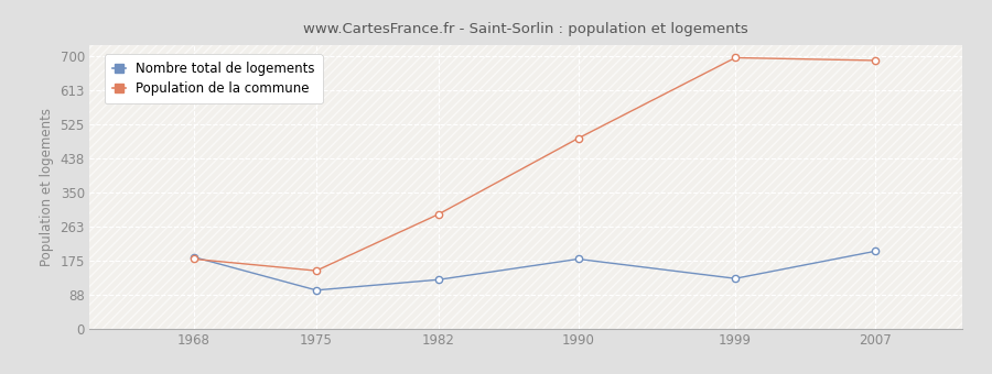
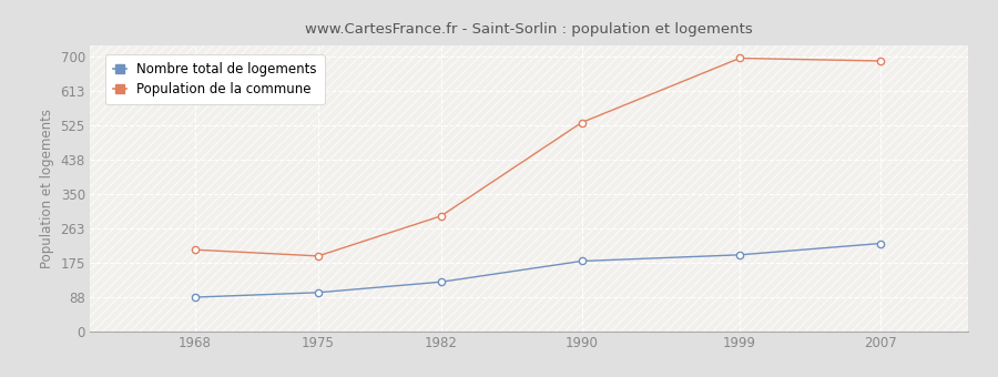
Nombre total de logements/1968: 185 -> 88
Population de la commune/1968: 180 -> 209
Population de la commune/1975: 150 -> 193
Population de la commune/1990: 490 -> 533
Nombre total de logements/1999: 130 -> 196
Nombre total de logements/2007: 200 -> 225
